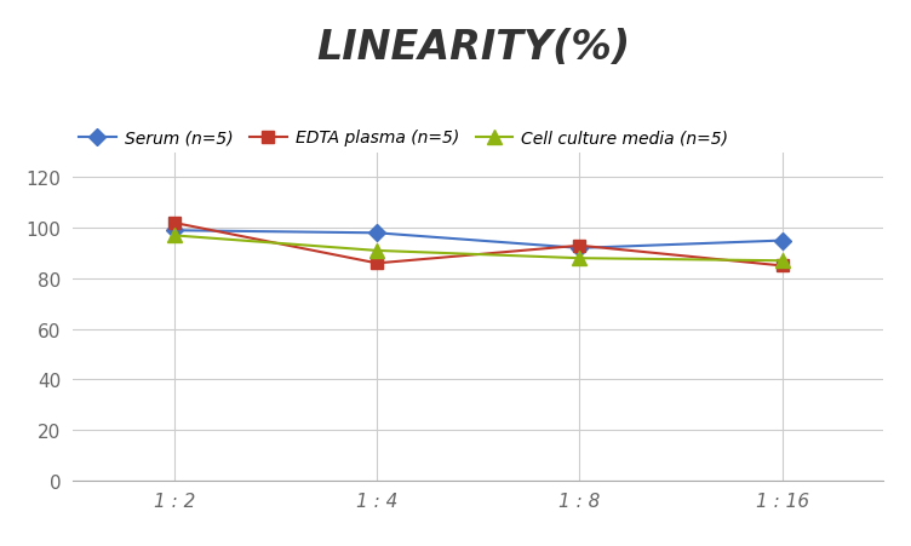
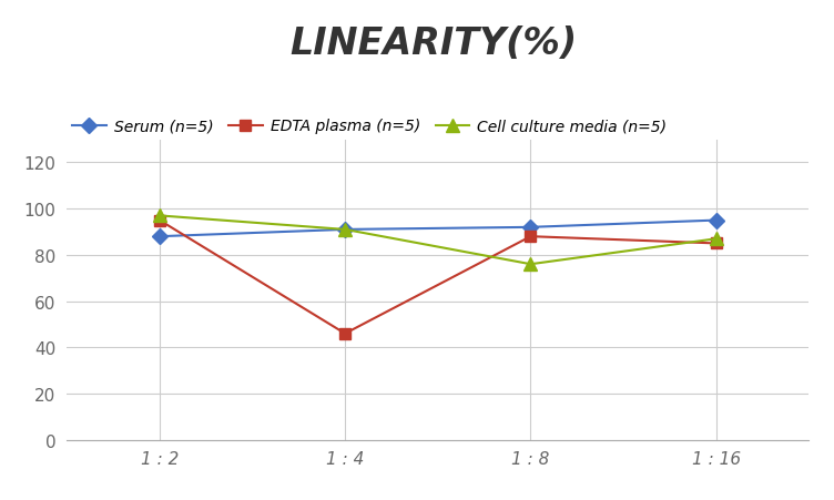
Serum (n=5)/1 : 2: 99 -> 88
EDTA plasma (n=5)/1 : 2: 102 -> 95
Serum (n=5)/1 : 4: 98 -> 91
EDTA plasma (n=5)/1 : 4: 86 -> 46
EDTA plasma (n=5)/1 : 8: 93 -> 88
Cell culture media (n=5)/1 : 8: 88 -> 76
